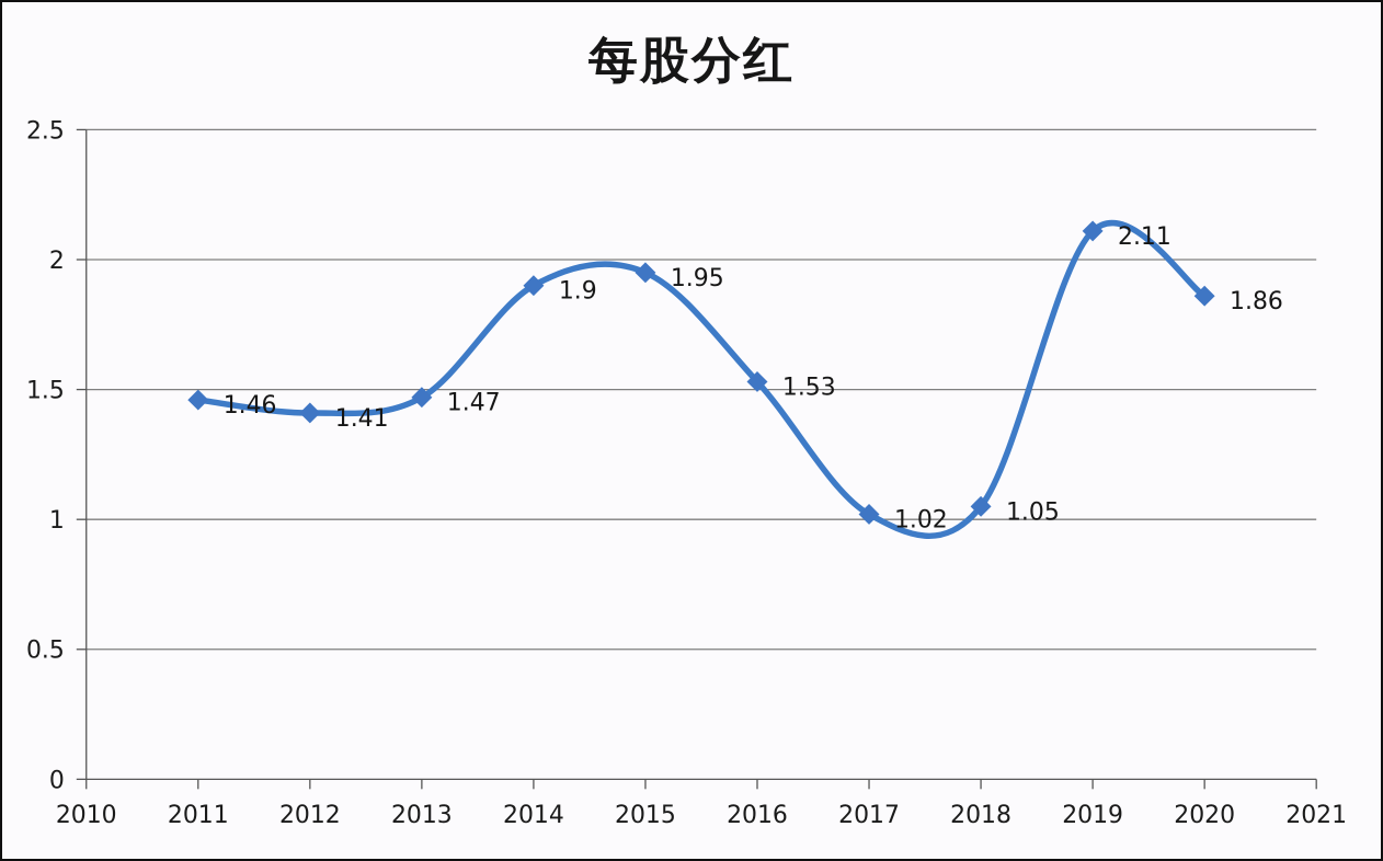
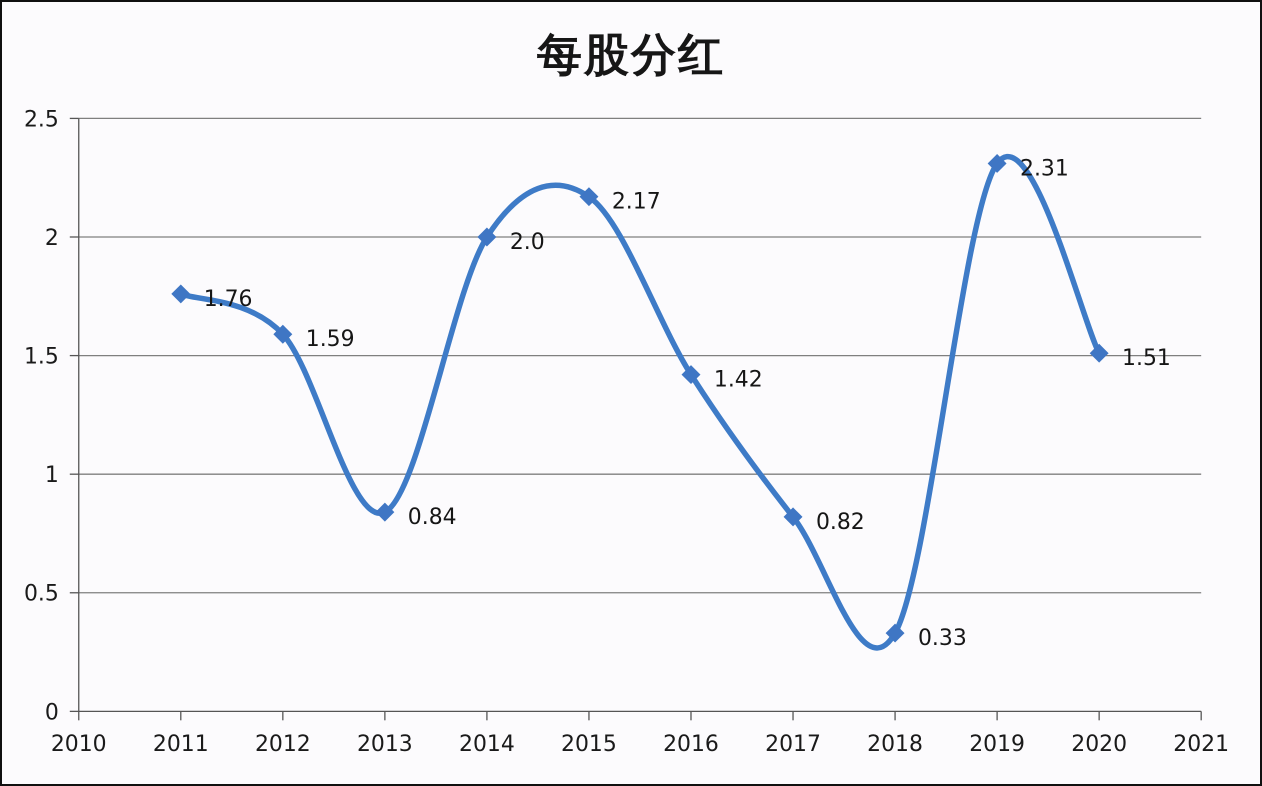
2011: 1.46 -> 1.76
2012: 1.41 -> 1.59
2013: 1.47 -> 0.84
2014: 1.9 -> 2.0
2015: 1.95 -> 2.17
2016: 1.53 -> 1.42
2017: 1.02 -> 0.82
2018: 1.05 -> 0.33
2019: 2.11 -> 2.31
2020: 1.86 -> 1.51
